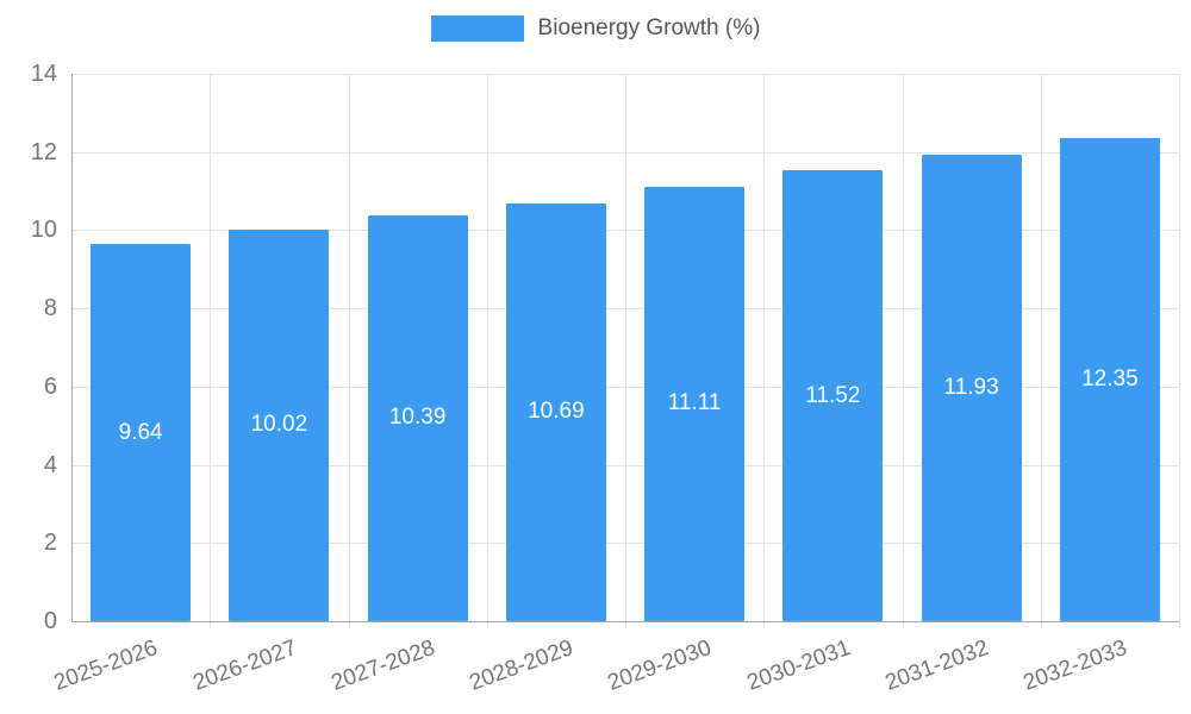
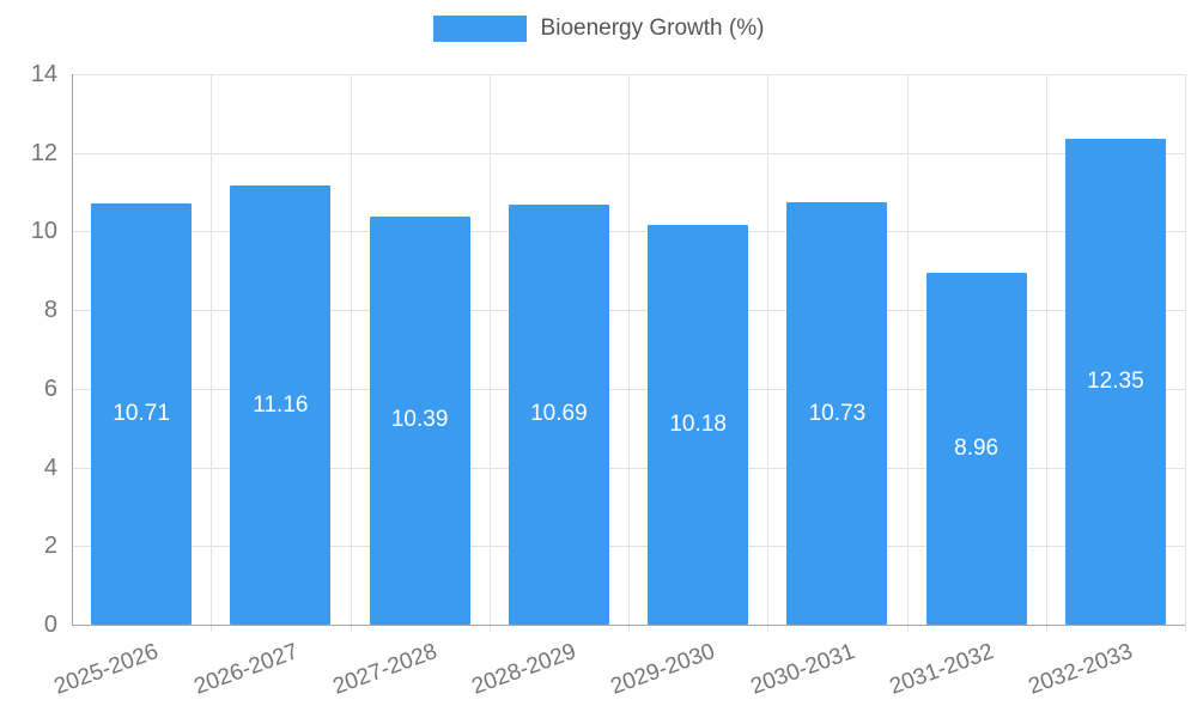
2025-2026: 9.64 -> 10.71
2026-2027: 10.02 -> 11.16
2029-2030: 11.11 -> 10.18
2030-2031: 11.52 -> 10.73
2031-2032: 11.93 -> 8.96
